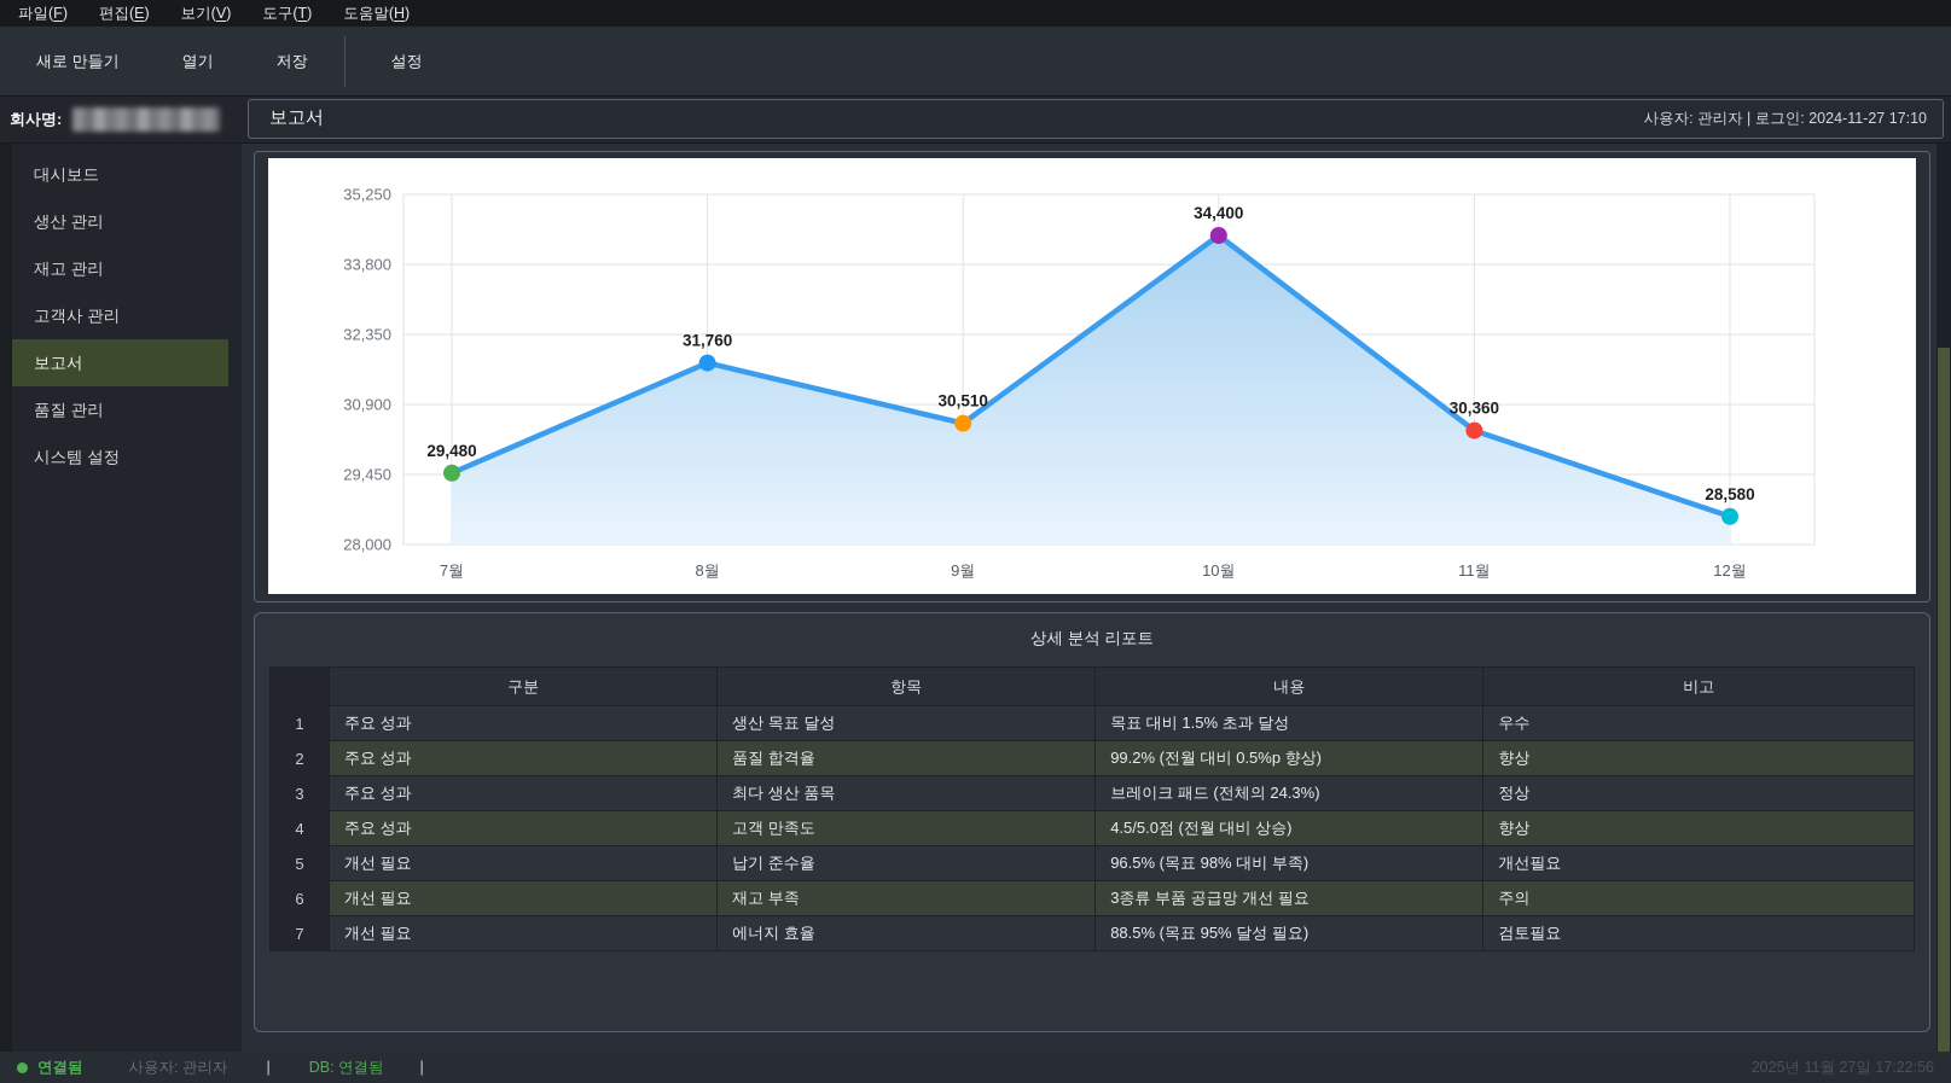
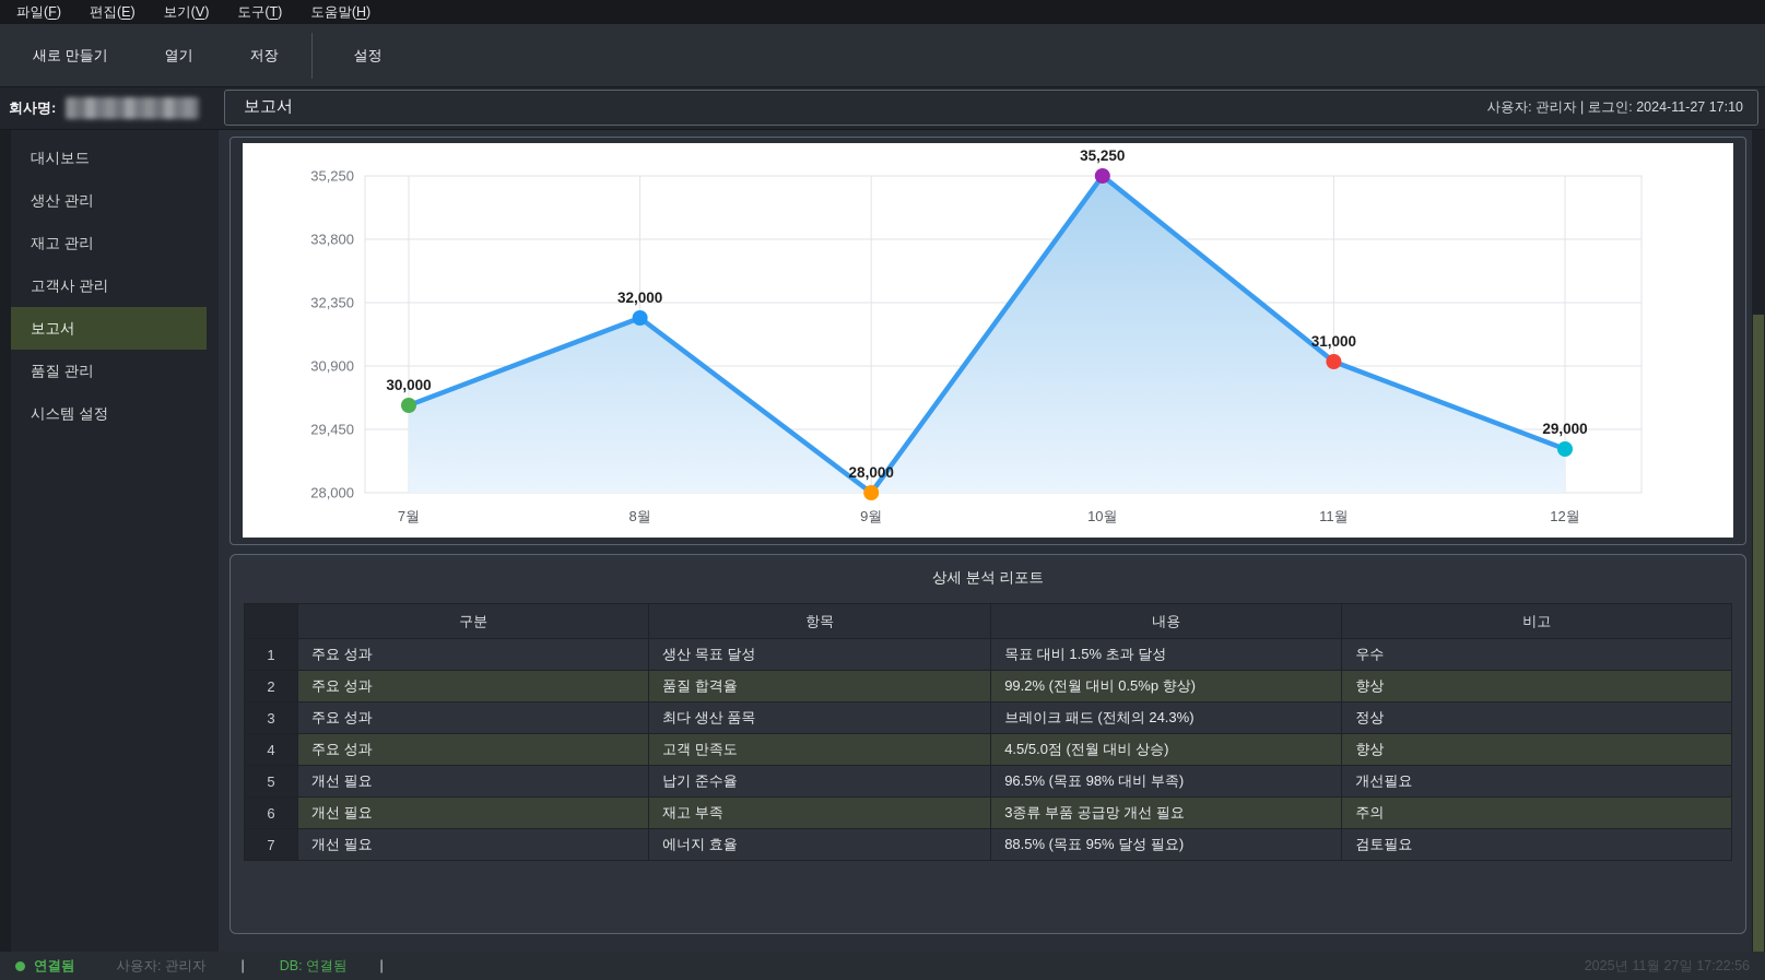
7월: 29,480 -> 30,000
8월: 31,760 -> 32,000
9월: 30,510 -> 28,000
10월: 34,400 -> 35,250
11월: 30,360 -> 31,000
12월: 28,580 -> 29,000
